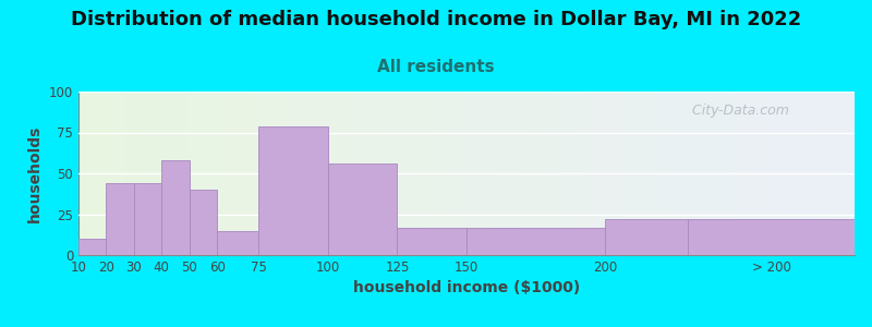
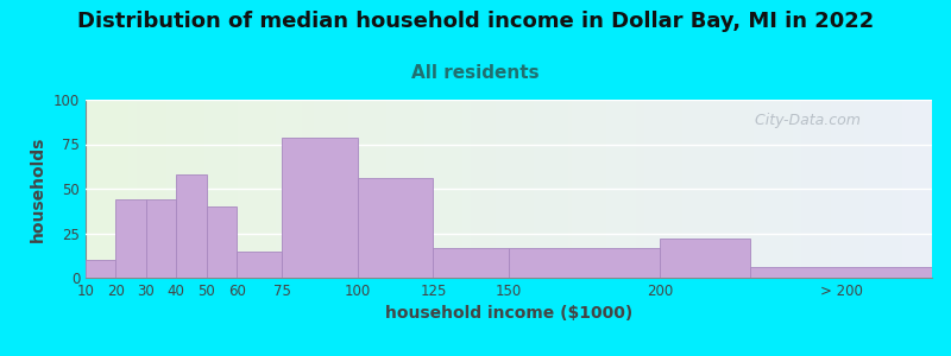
> 200: 22 -> 6
